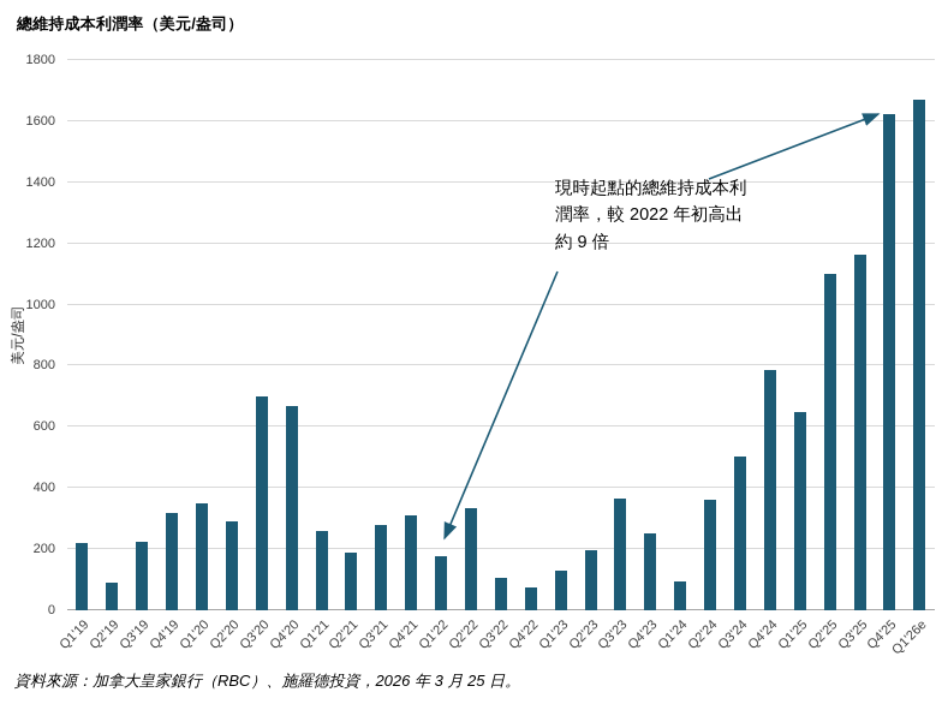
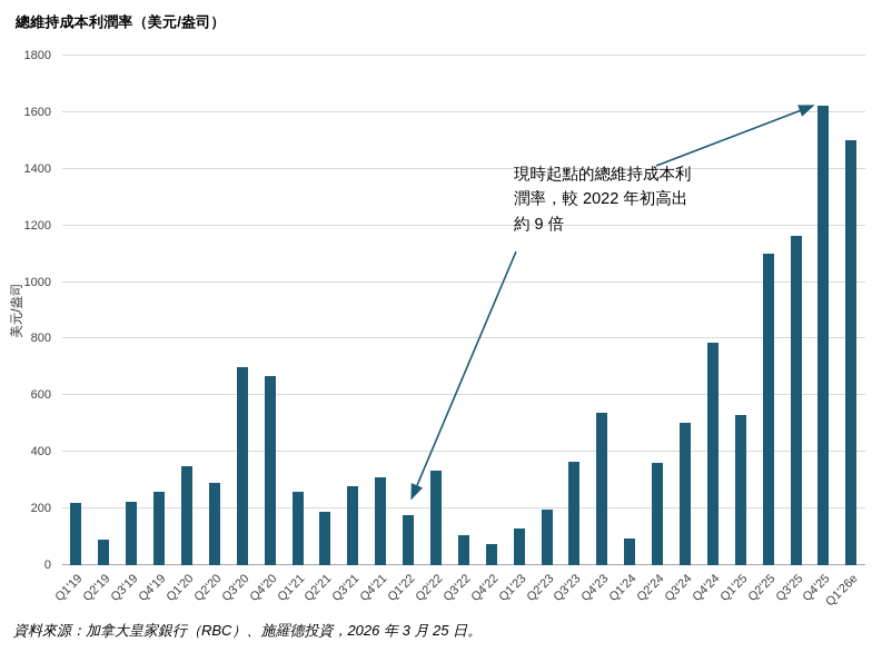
Q4'19: 320 -> 260
Q4'23: 250 -> 540
Q1'25: 650 -> 530
Q1'26e: 1670 -> 1500
